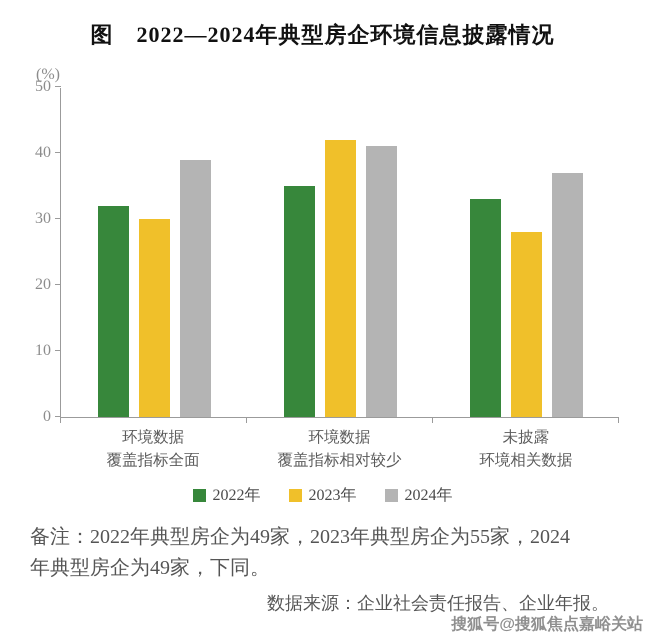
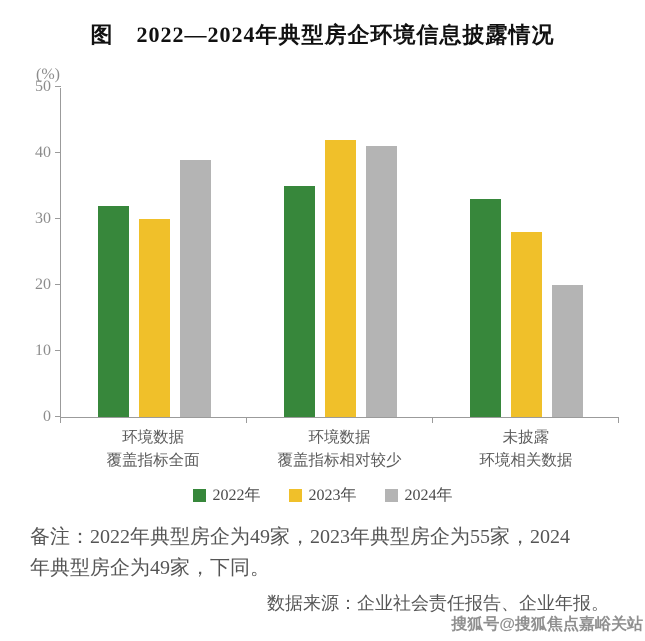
2024年/未披露 环境相关数据: 37 -> 20
